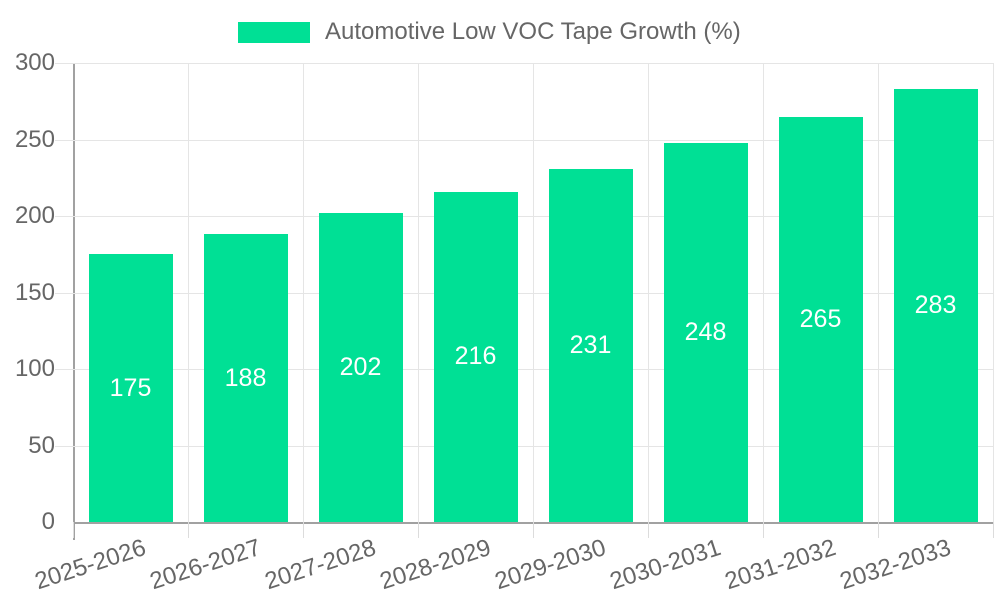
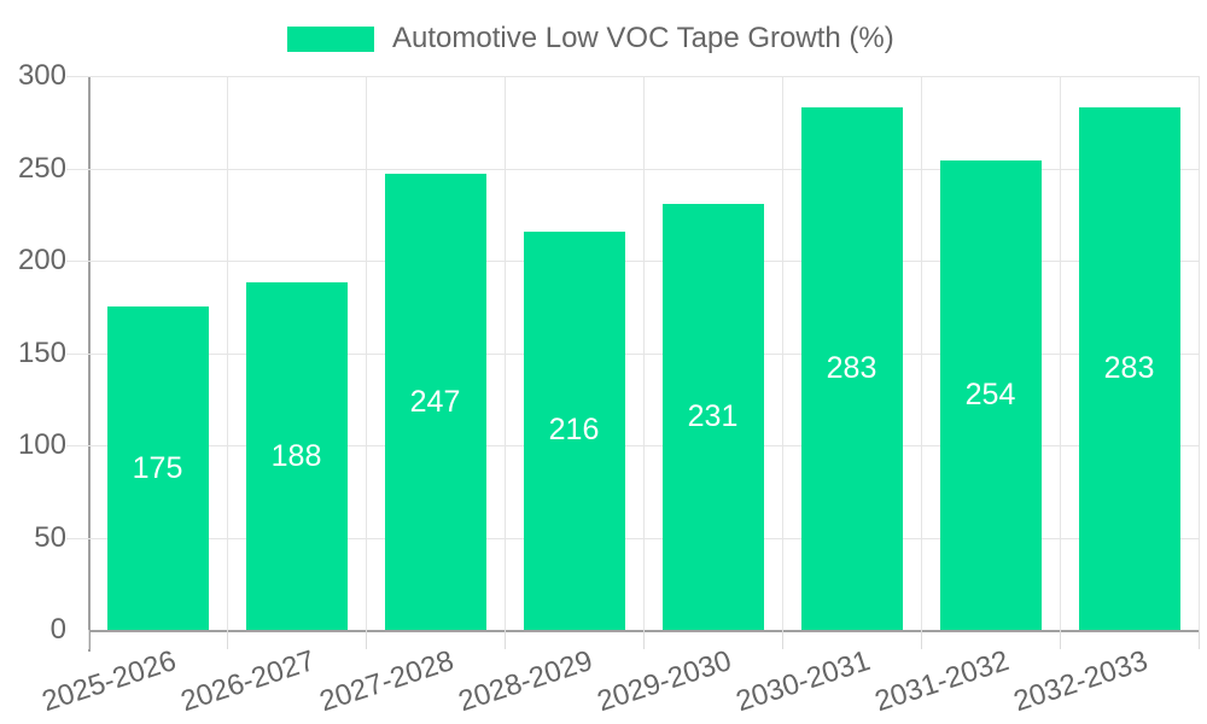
2027-2028: 202 -> 247
2030-2031: 248 -> 283
2031-2032: 265 -> 254
